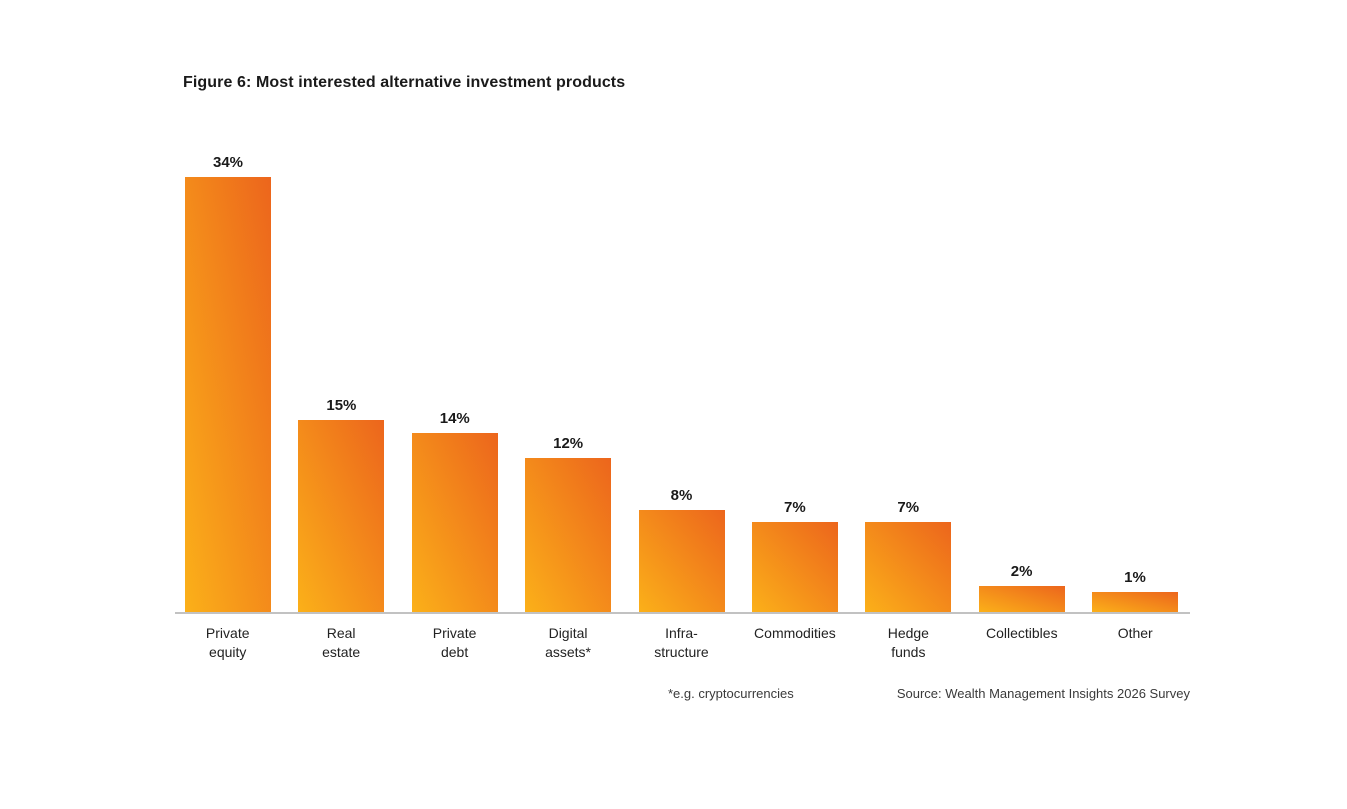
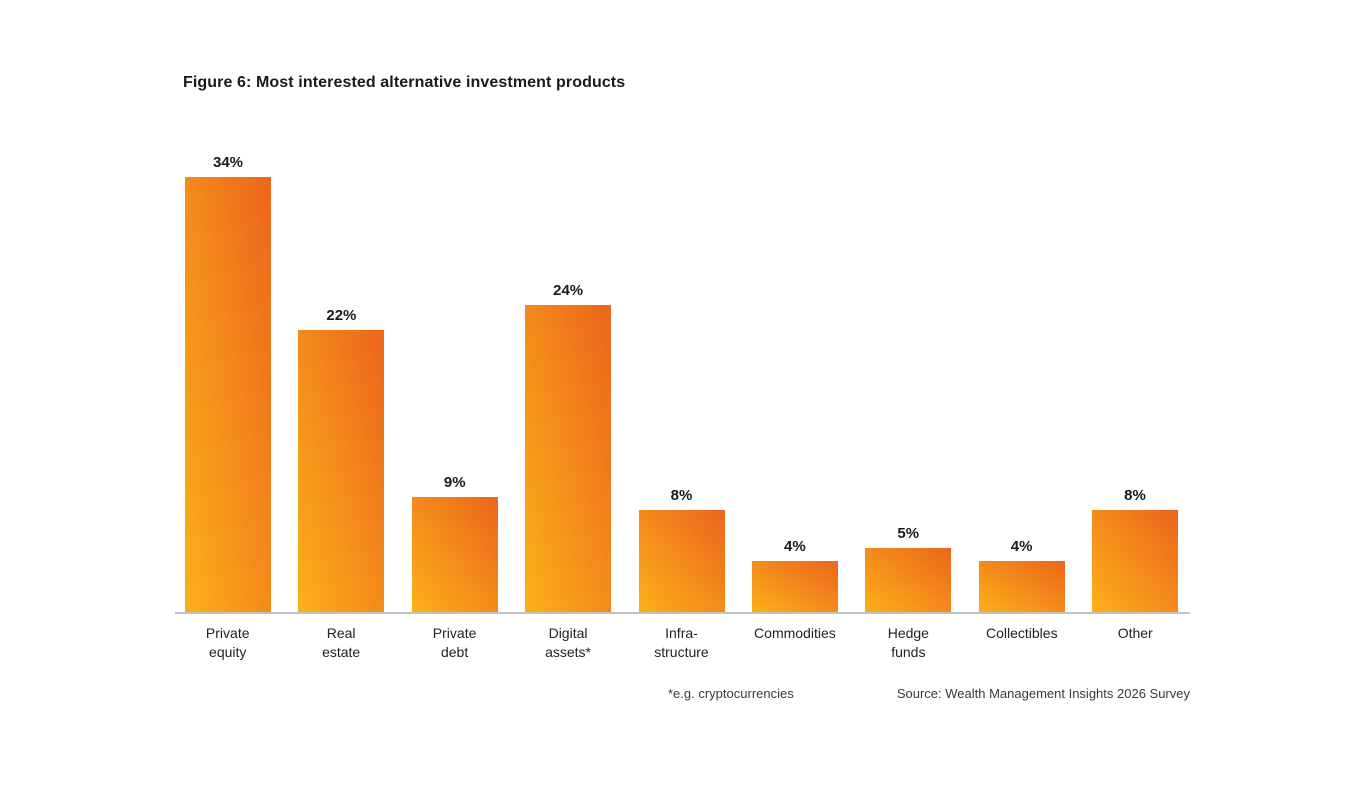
Real estate: 15% -> 22%
Private debt: 14% -> 9%
Digital assets*: 12% -> 24%
Commodities: 7% -> 4%
Hedge funds: 7% -> 5%
Collectibles: 2% -> 4%
Other: 1% -> 8%
